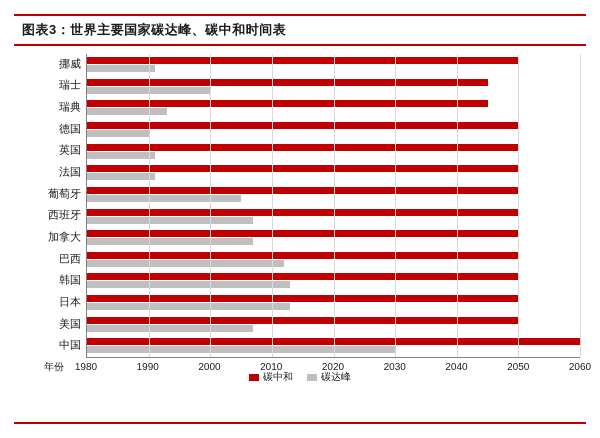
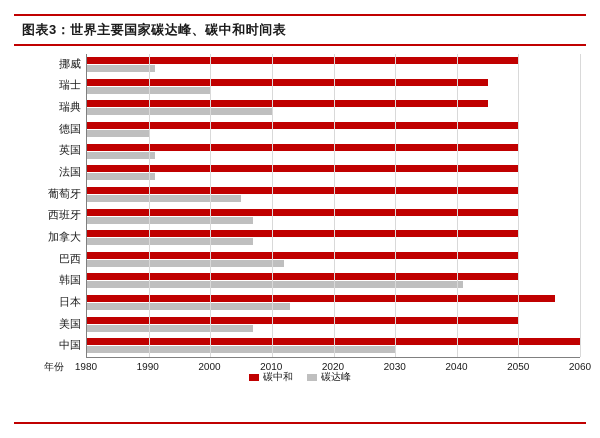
碳达峰/瑞典: 1993 -> 2010
碳达峰/韩国: 2013 -> 2041
碳中和/日本: 2050 -> 2056
